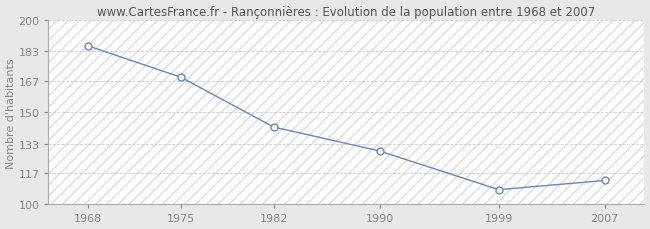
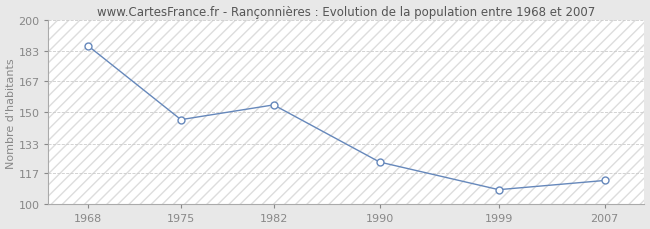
1975: 169 -> 146
1982: 142 -> 154
1990: 129 -> 123
